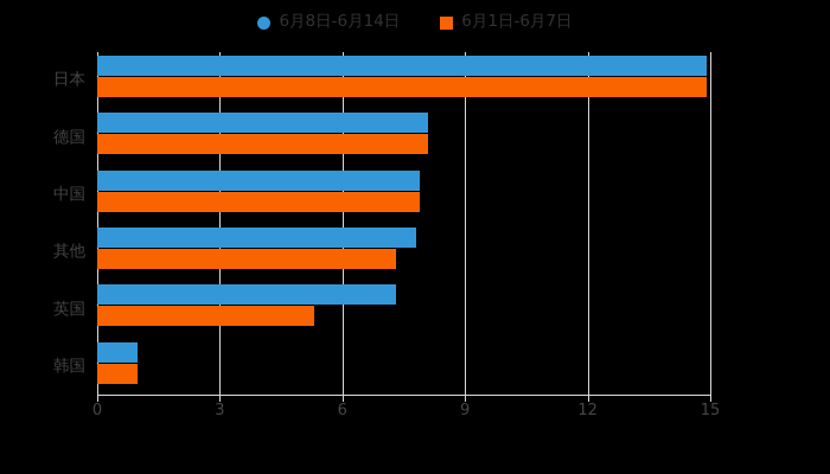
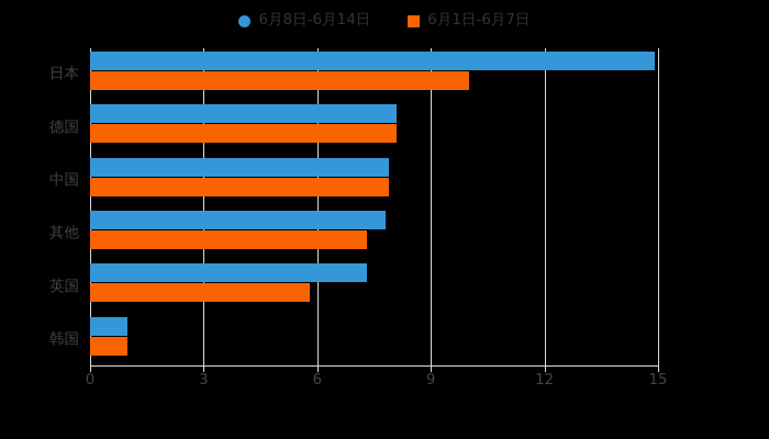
6月1日-6月7日/日本: 14.9 -> 10.0
6月1日-6月7日/英国: 5.3 -> 5.8
